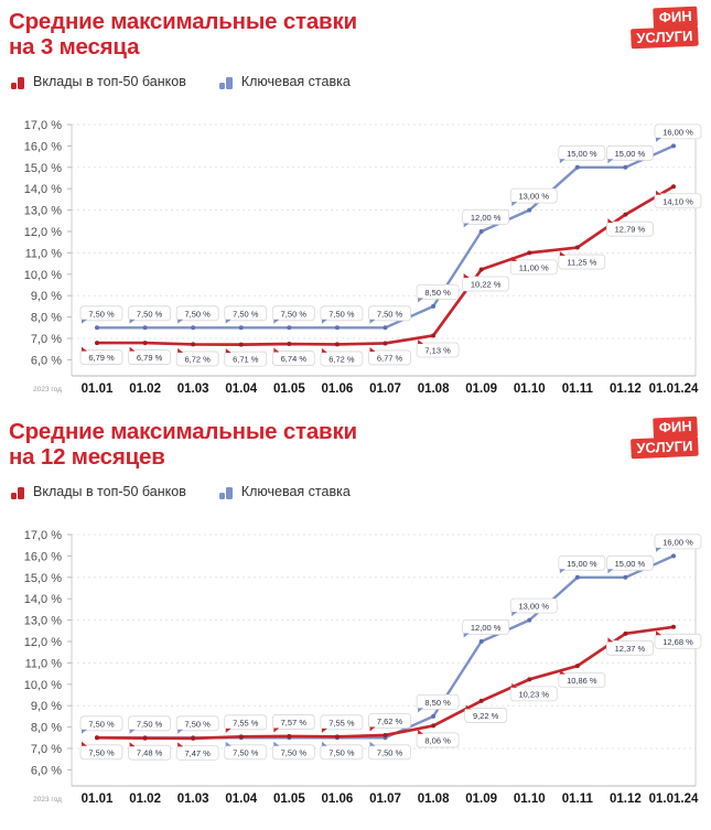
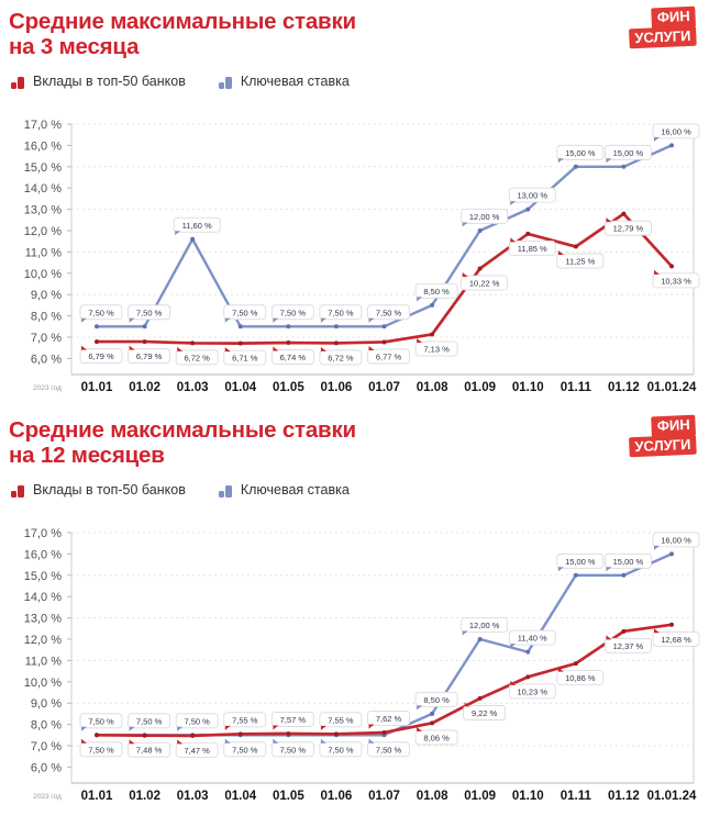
Средние максимальные ставки на 3 месяца/Ключевая ставка/01.03: 7,50 -> 11,60
Средние максимальные ставки на 3 месяца/Вклады в топ-50 банков/01.10: 11,00 -> 11,85
Средние максимальные ставки на 3 месяца/Вклады в топ-50 банков/01.01.24: 14,10 -> 10,33
Средние максимальные ставки на 12 месяцев/Ключевая ставка/01.10: 13,00 -> 11,40
